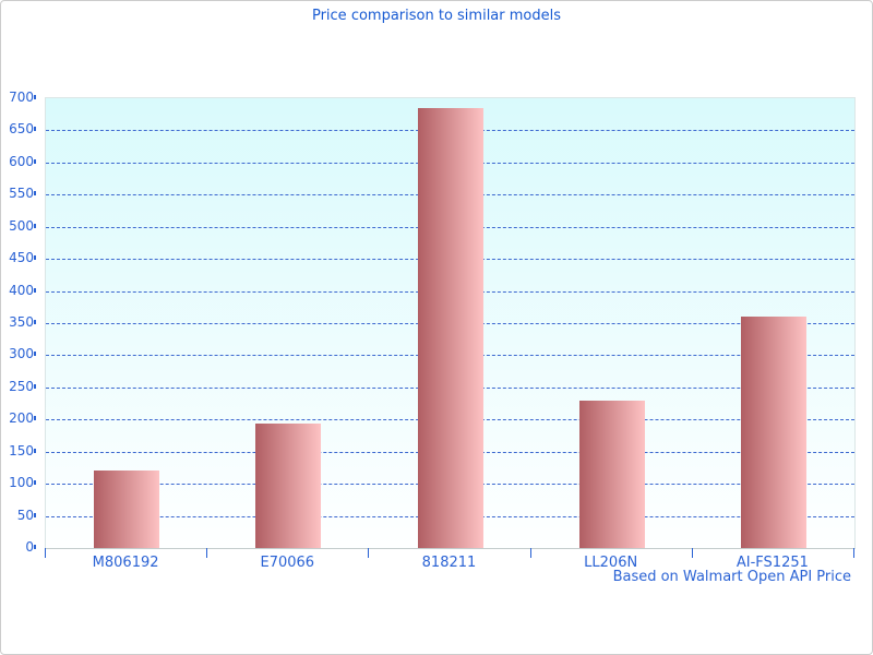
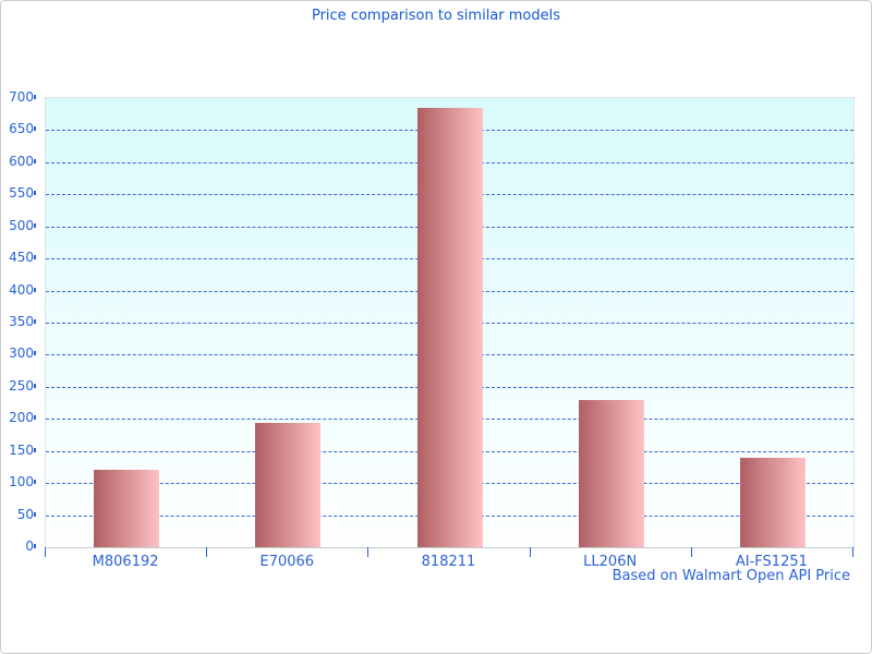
AI-FS1251: 360 -> 140
